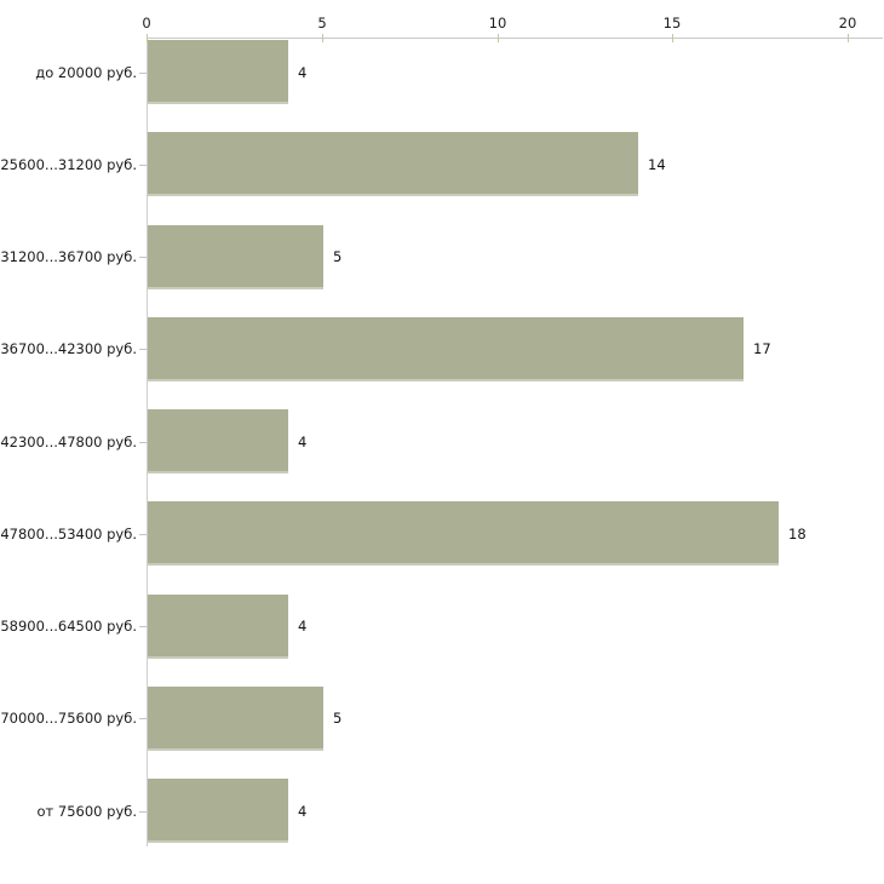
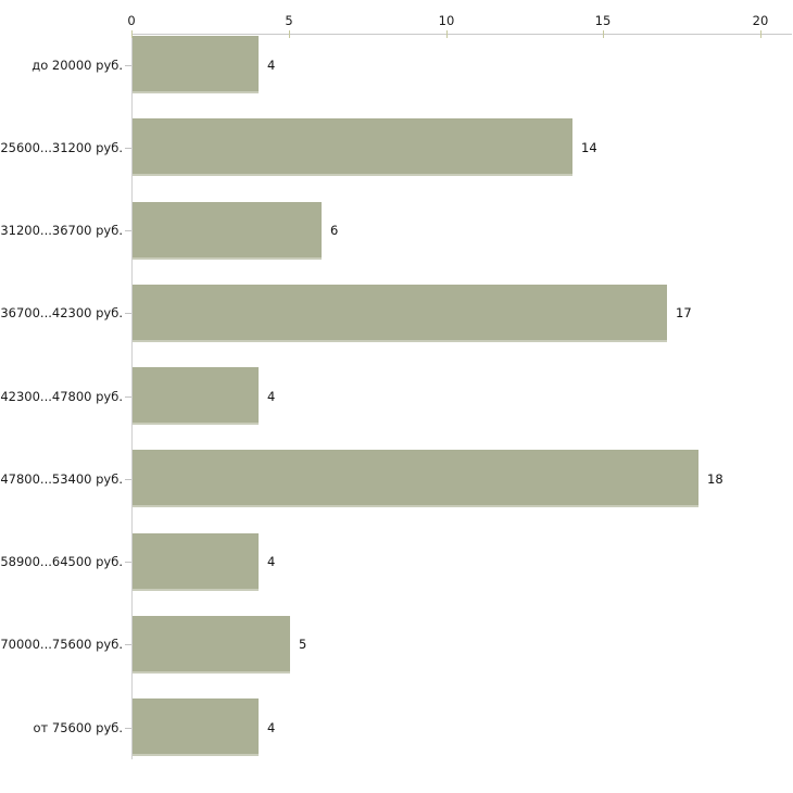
31200...36700 руб.: 5 -> 6
